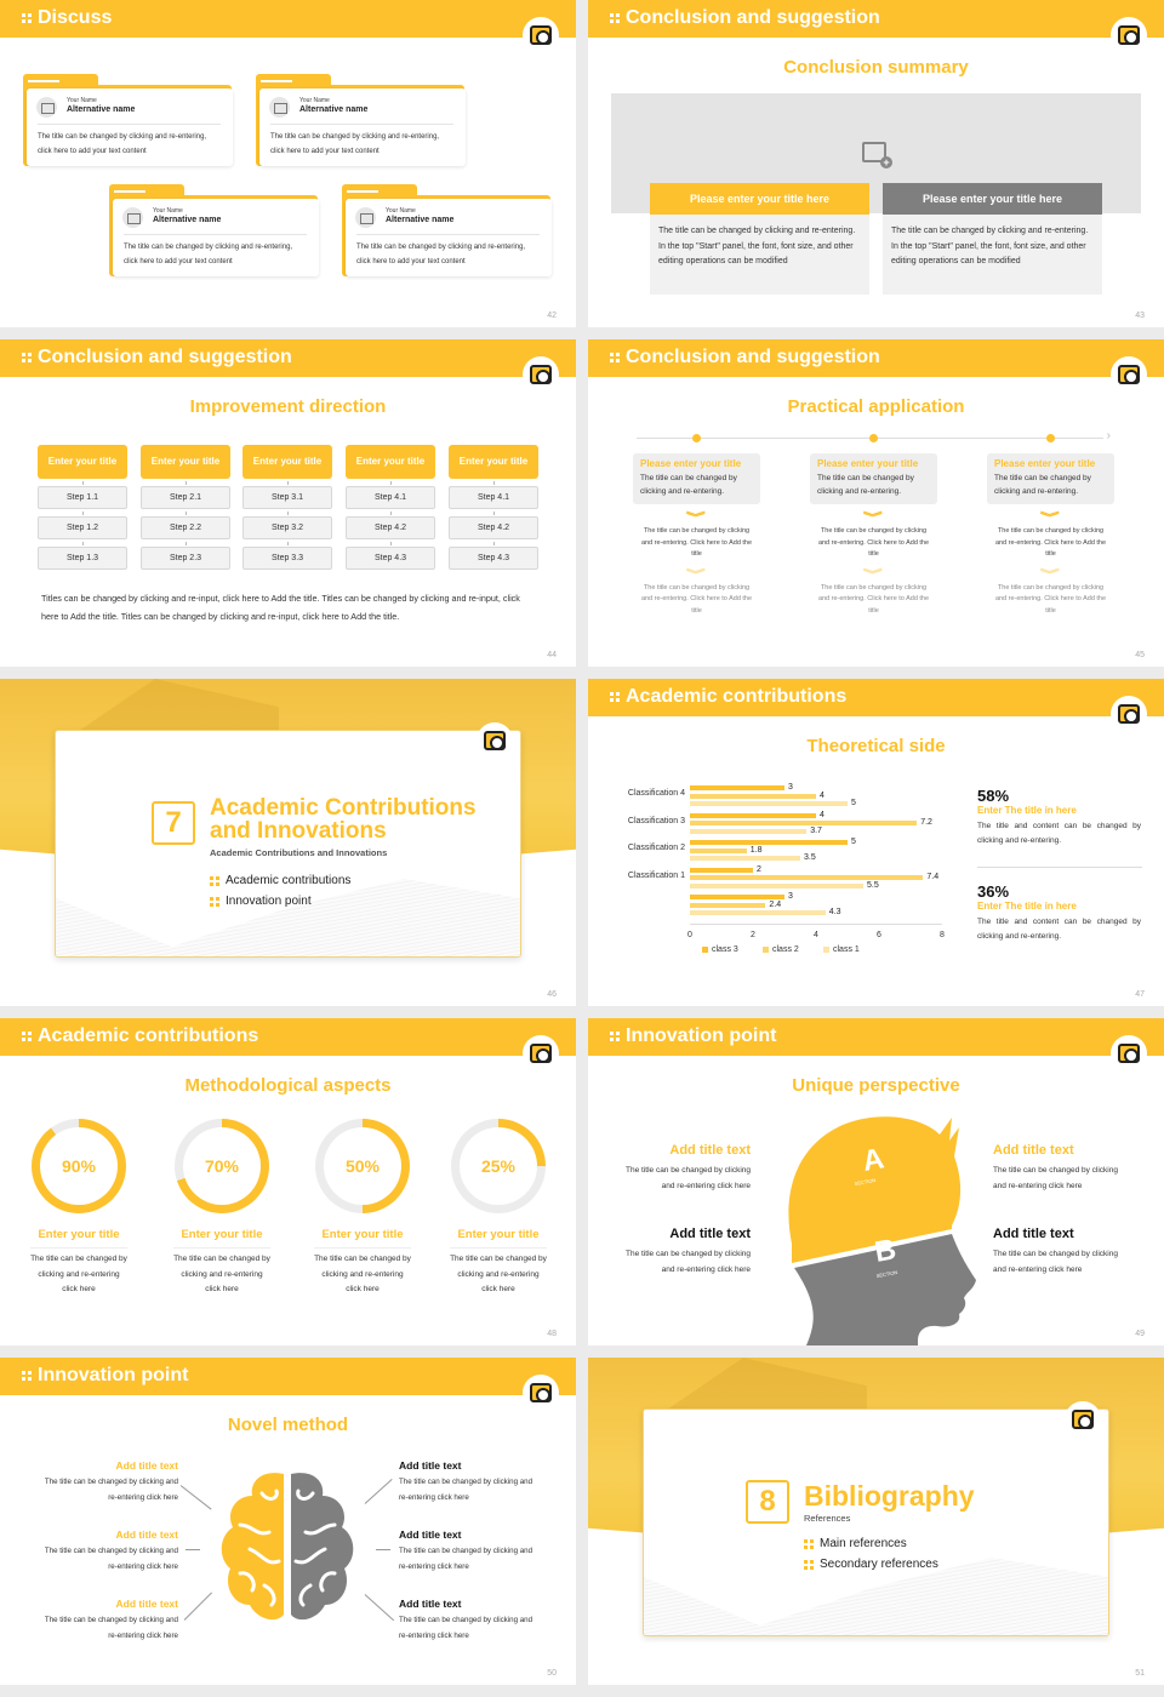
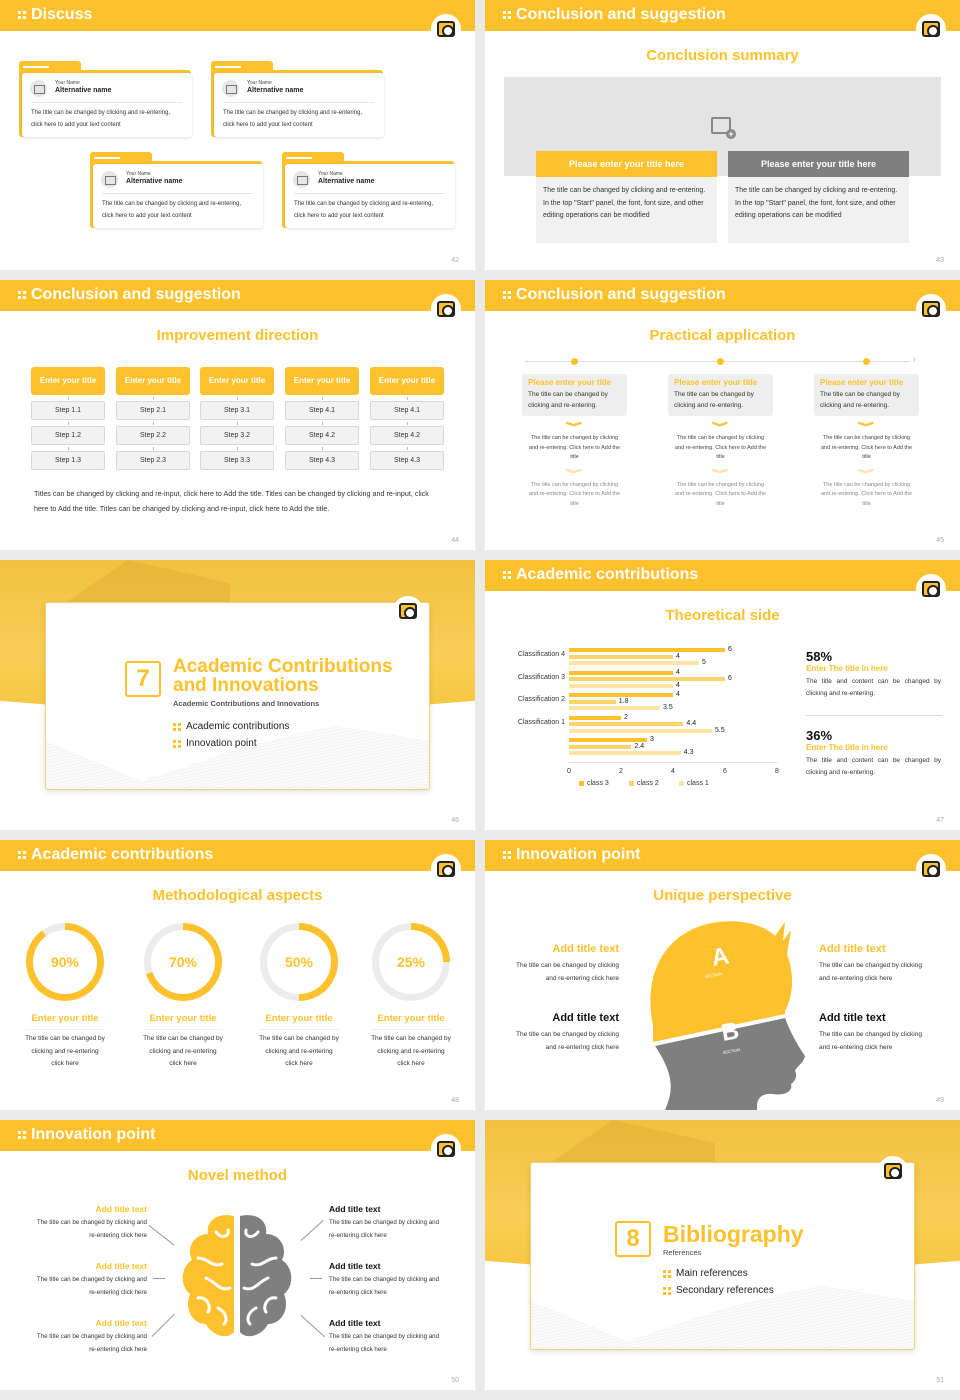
class 2/Classification 1: 7.4 -> 4.4
class 3/Classification 2: 5 -> 4
class 2/Classification 3: 7.2 -> 6
class 1/Classification 3: 3.7 -> 4
class 3/Classification 4: 3 -> 6
